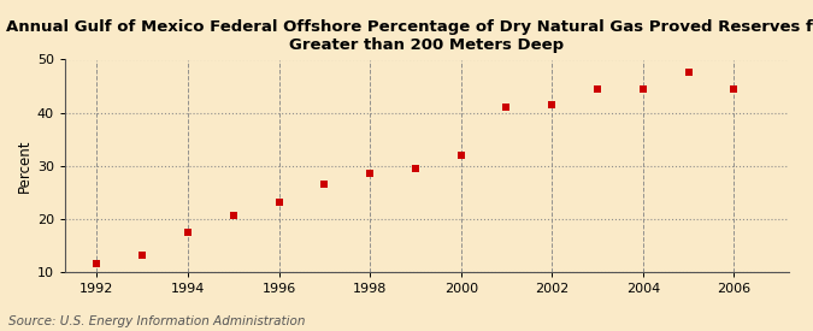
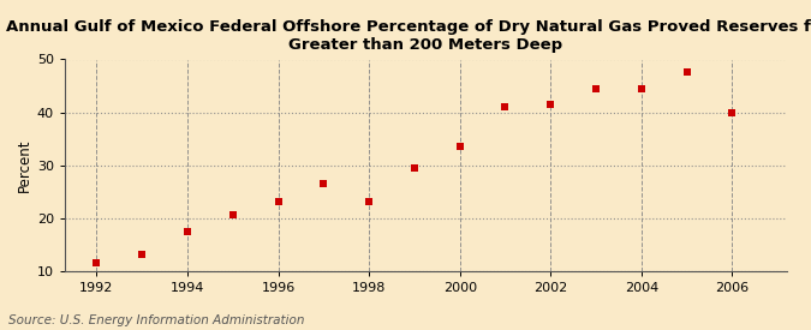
1998: 28.5 -> 23.0
2000: 32.0 -> 33.5
2006: 44.5 -> 40.0
